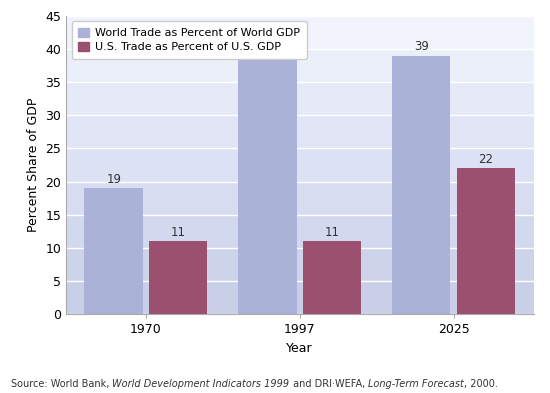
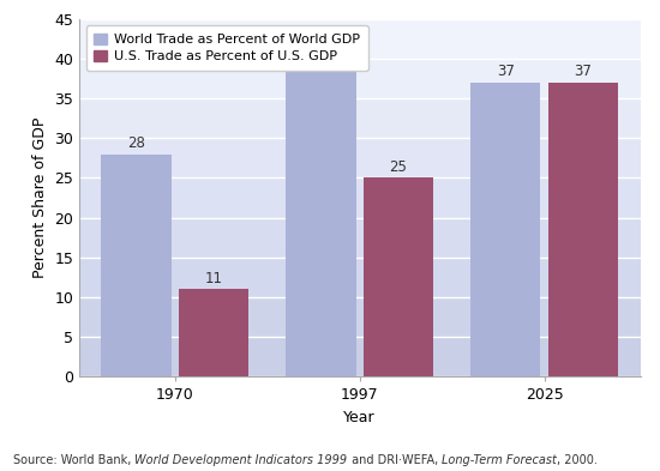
World Trade as Percent of World GDP/1970: 19 -> 28
U.S. Trade as Percent of U.S. GDP/1997: 11 -> 25
World Trade as Percent of World GDP/2025: 39 -> 37
U.S. Trade as Percent of U.S. GDP/2025: 22 -> 37
